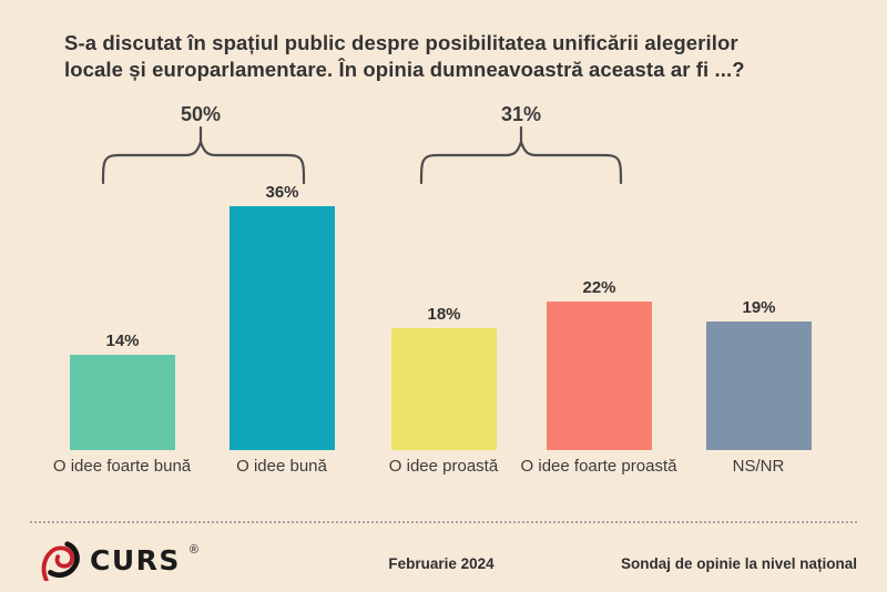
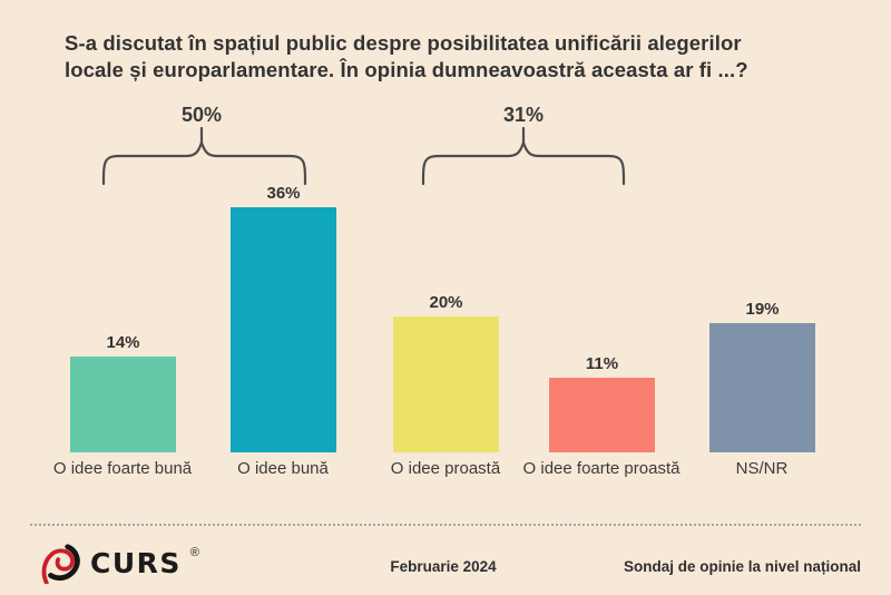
O idee proastă: 18% -> 20%
O idee foarte proastă: 22% -> 11%
